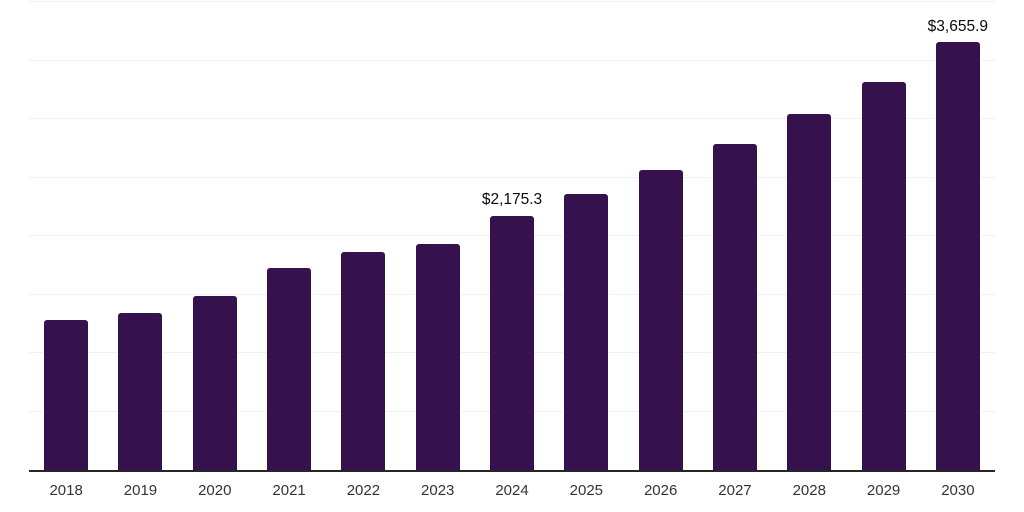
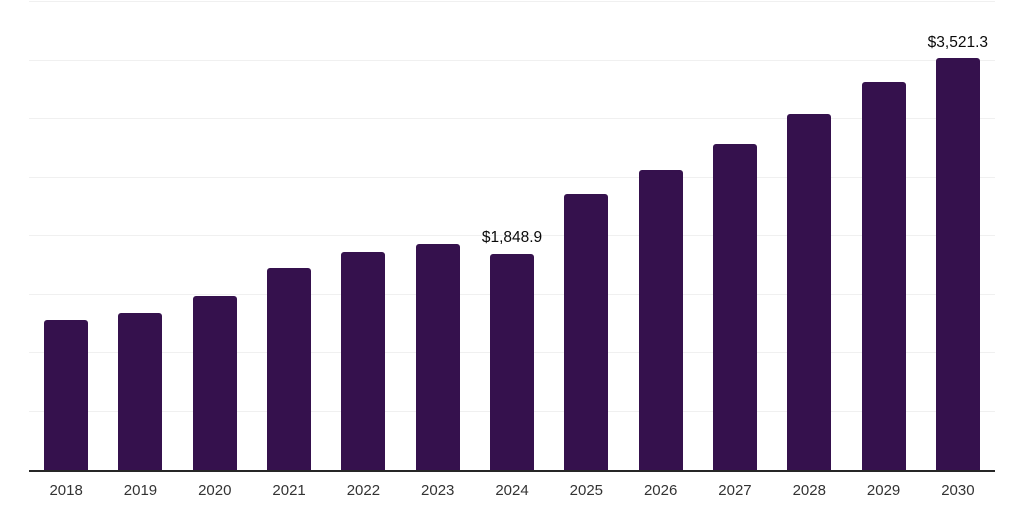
2024: $2,175.3 -> $1,848.9
2030: $3,655.9 -> $3,521.3
